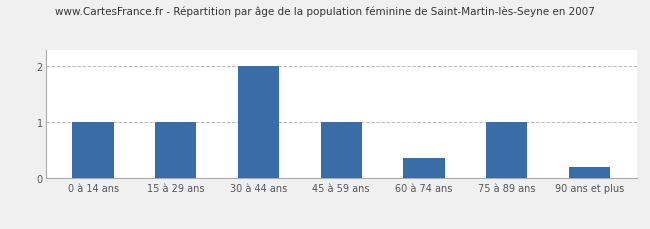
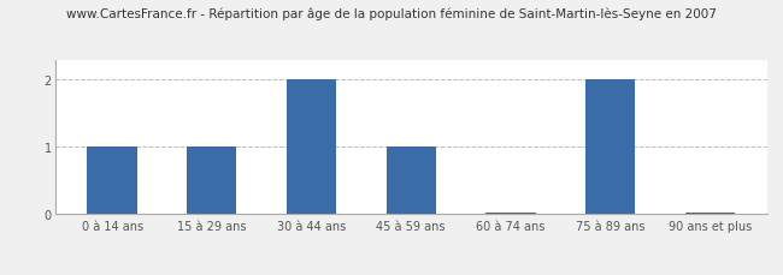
60 à 74 ans: 0.36 -> 0.03
75 à 89 ans: 1.00 -> 2.00
90 ans et plus: 0.20 -> 0.03
